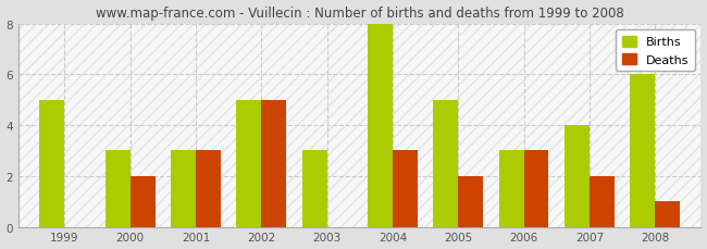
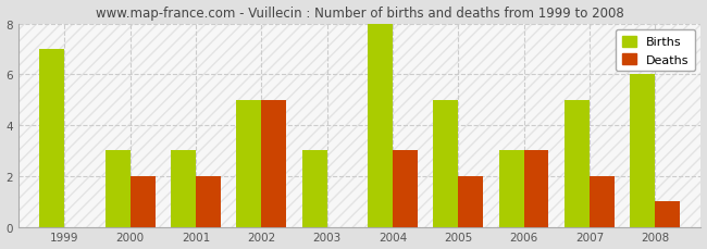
Births/1999: 5 -> 7
Deaths/2001: 3 -> 2
Births/2007: 4 -> 5
